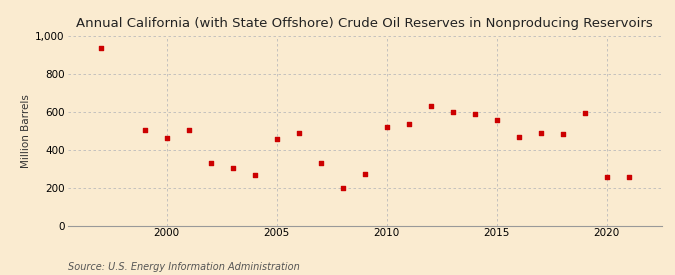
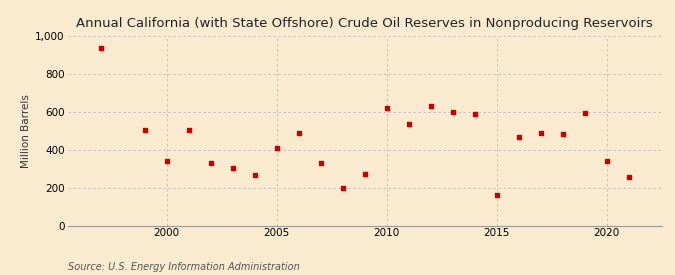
2000: 460 -> 340
2005: 460 -> 410
2010: 520 -> 620
2015: 560 -> 160
2020: 260 -> 340
